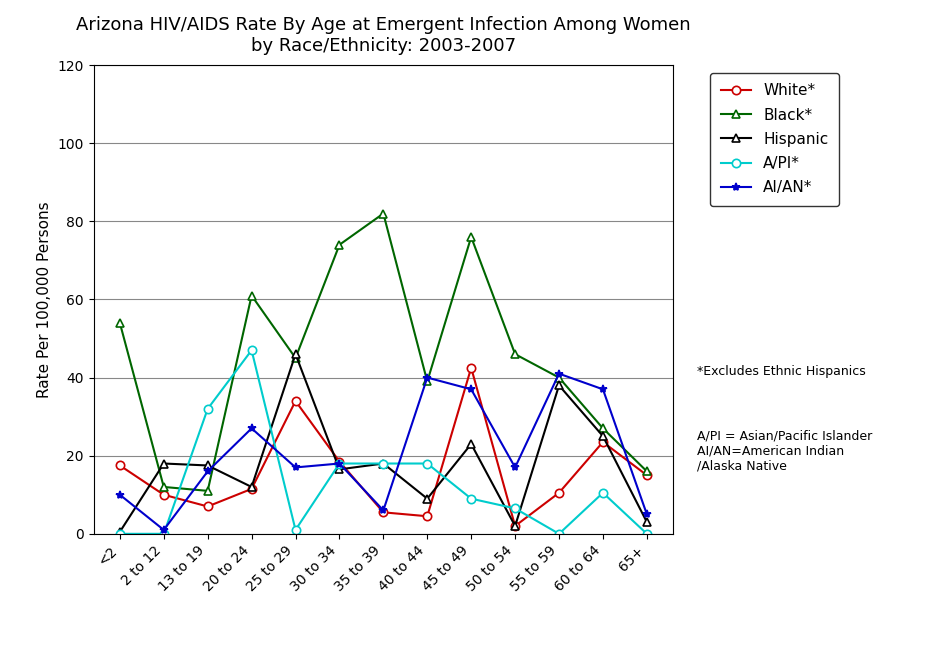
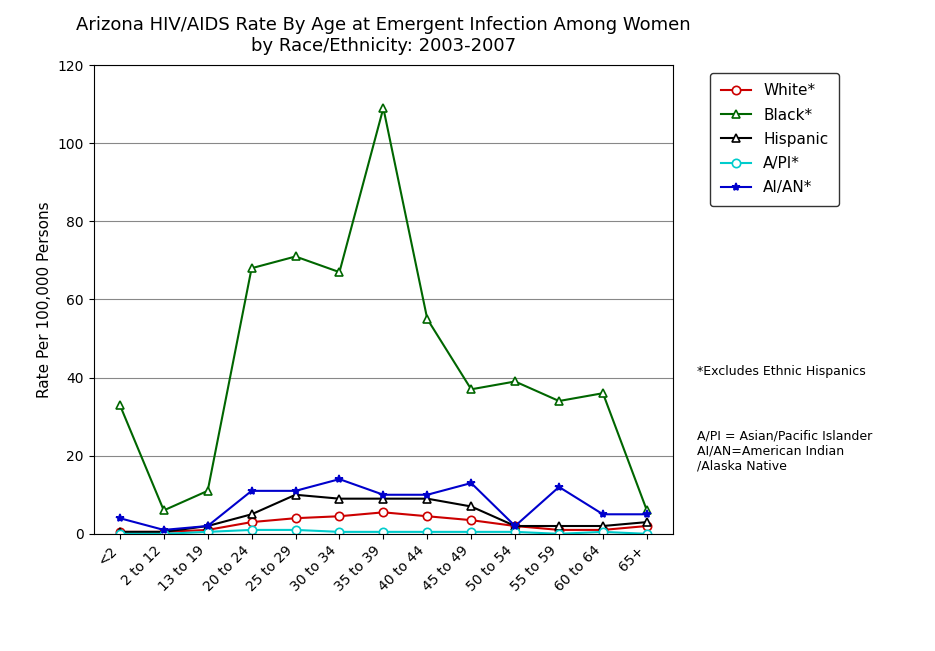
White*/<2: 17.5 -> 0.5
Black*/<2: 54 -> 33
AI/AN*/<2: 10 -> 4
White*/2 to 12: 10.0 -> 0.5
Black*/2 to 12: 12 -> 6
Hispanic/2 to 12: 18.0 -> 0.5
White*/13 to 19: 7.0 -> 1.0
Hispanic/13 to 19: 17.5 -> 2.0
A/PI*/13 to 19: 32.0 -> 0.5
AI/AN*/13 to 19: 16 -> 2
White*/20 to 24: 11.5 -> 3.0
Black*/20 to 24: 61 -> 68
Hispanic/20 to 24: 12.0 -> 5.0
A/PI*/20 to 24: 47.0 -> 1.0
AI/AN*/20 to 24: 27 -> 11
White*/25 to 29: 34.0 -> 4.0
Black*/25 to 29: 45 -> 71
Hispanic/25 to 29: 46.0 -> 10.0
AI/AN*/25 to 29: 17 -> 11
White*/30 to 34: 18.5 -> 4.5
Black*/30 to 34: 74 -> 67
Hispanic/30 to 34: 16.5 -> 9.0
A/PI*/30 to 34: 18.0 -> 0.5
AI/AN*/30 to 34: 18 -> 14
Black*/35 to 39: 82 -> 109
Hispanic/35 to 39: 18.0 -> 9.0
A/PI*/35 to 39: 18.0 -> 0.5
AI/AN*/35 to 39: 6 -> 10
Black*/40 to 44: 39 -> 55
A/PI*/40 to 44: 18.0 -> 0.5
AI/AN*/40 to 44: 40 -> 10
White*/45 to 49: 42.5 -> 3.5
Black*/45 to 49: 76 -> 37
Hispanic/45 to 49: 23.0 -> 7.0
A/PI*/45 to 49: 9.0 -> 0.5
AI/AN*/45 to 49: 37 -> 13
Black*/50 to 54: 46 -> 39
A/PI*/50 to 54: 6.5 -> 0.5
AI/AN*/50 to 54: 17 -> 2
White*/55 to 59: 10.5 -> 1.0
Black*/55 to 59: 40 -> 34
Hispanic/55 to 59: 38.0 -> 2.0
AI/AN*/55 to 59: 41 -> 12
White*/60 to 64: 23.5 -> 1.0
Black*/60 to 64: 27 -> 36
Hispanic/60 to 64: 25.0 -> 2.0
A/PI*/60 to 64: 10.5 -> 0.5
AI/AN*/60 to 64: 37 -> 5
White*/65+: 15.0 -> 2.0
Black*/65+: 16 -> 6
